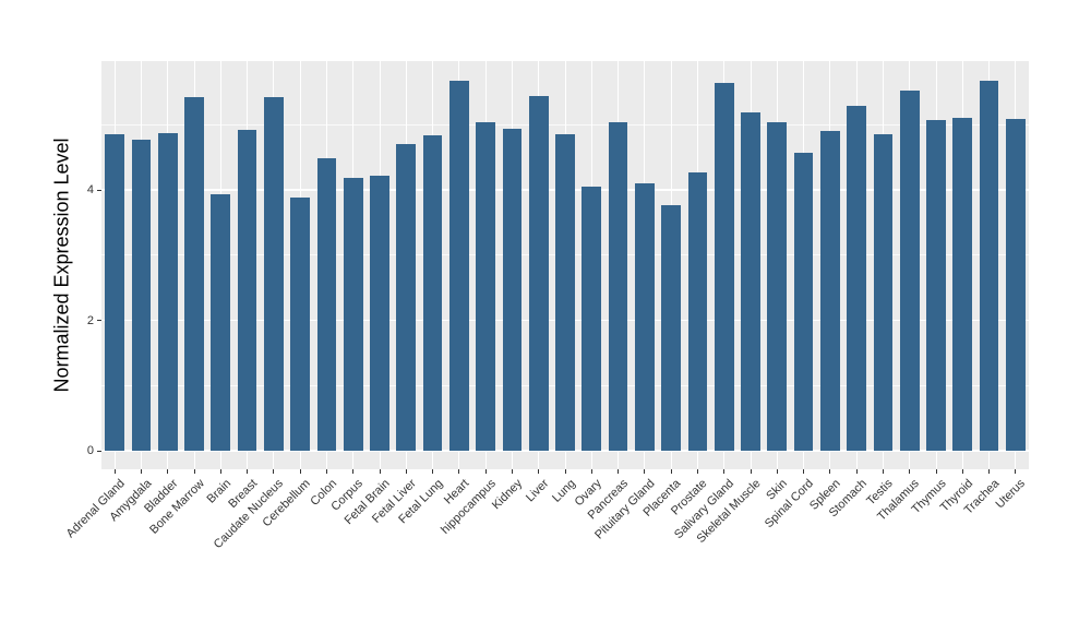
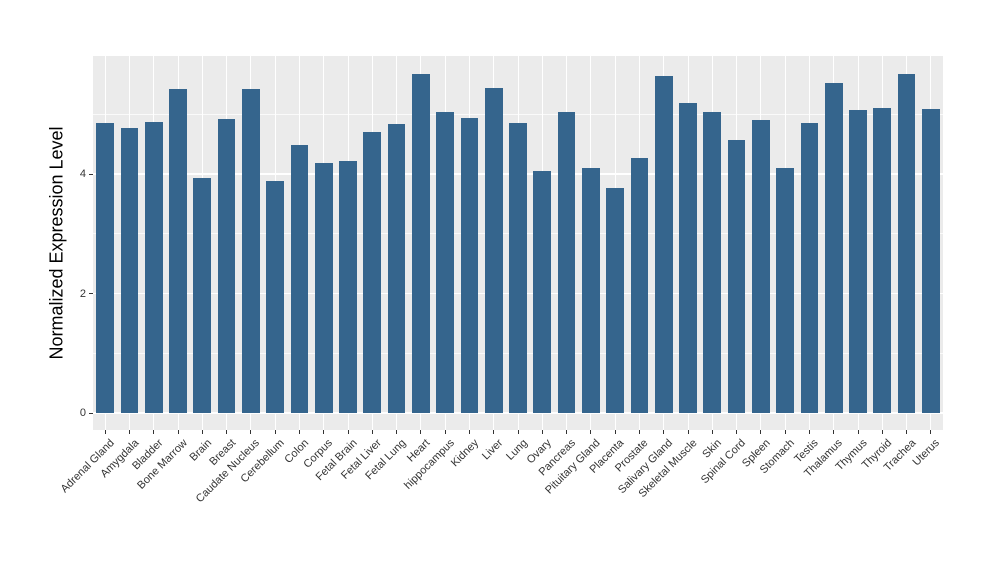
Stomach: 5.3 -> 4.1
